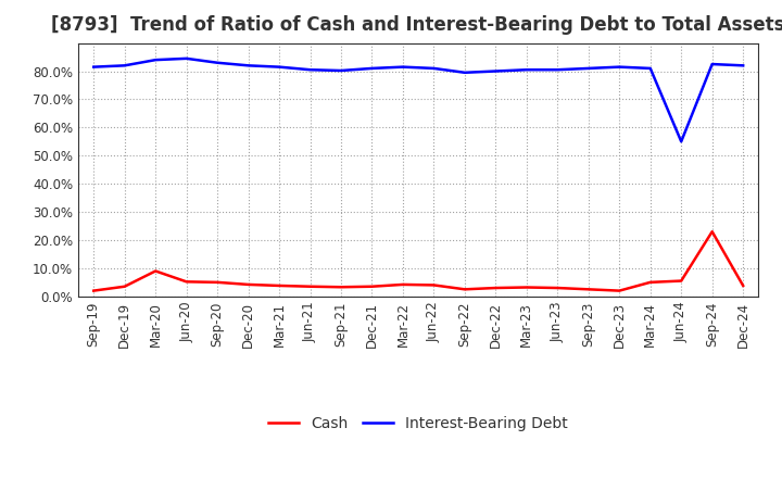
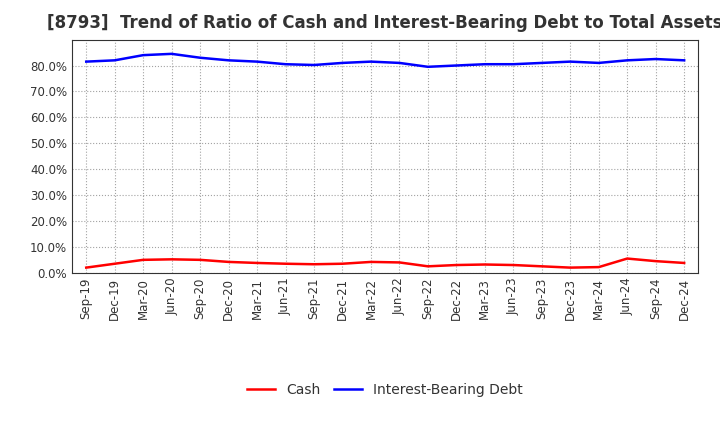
Cash/Mar-20: 9.0% -> 5.0%
Cash/Mar-24: 5.0% -> 2.2%
Interest-Bearing Debt/Jun-24: 55.0% -> 82.0%
Cash/Sep-24: 23.0% -> 4.5%
